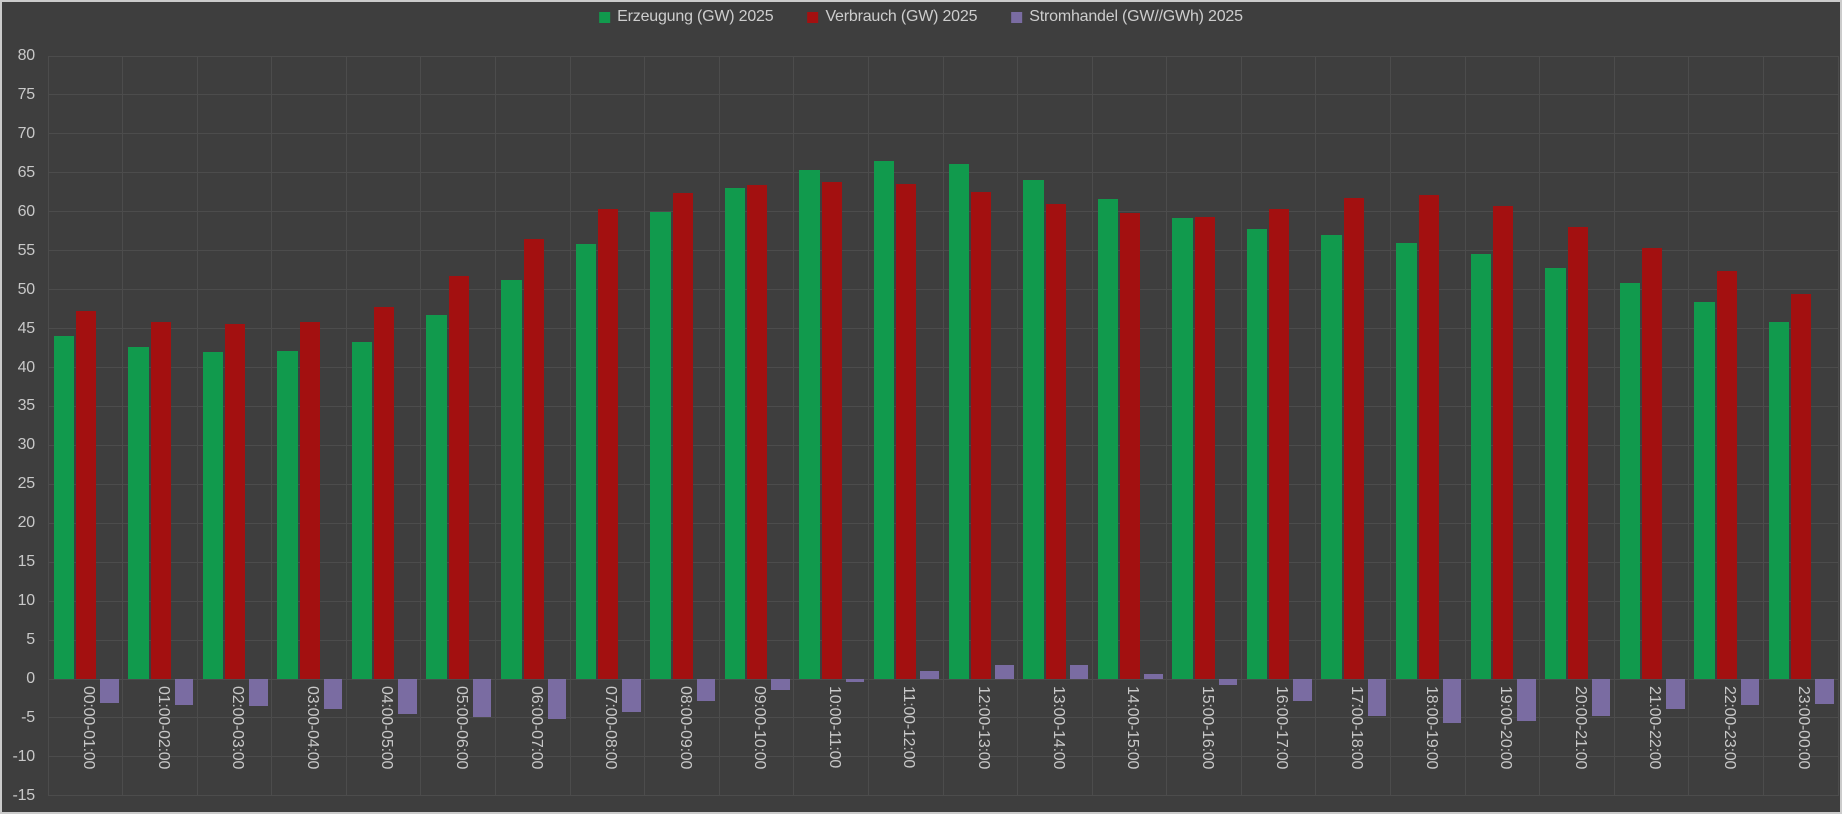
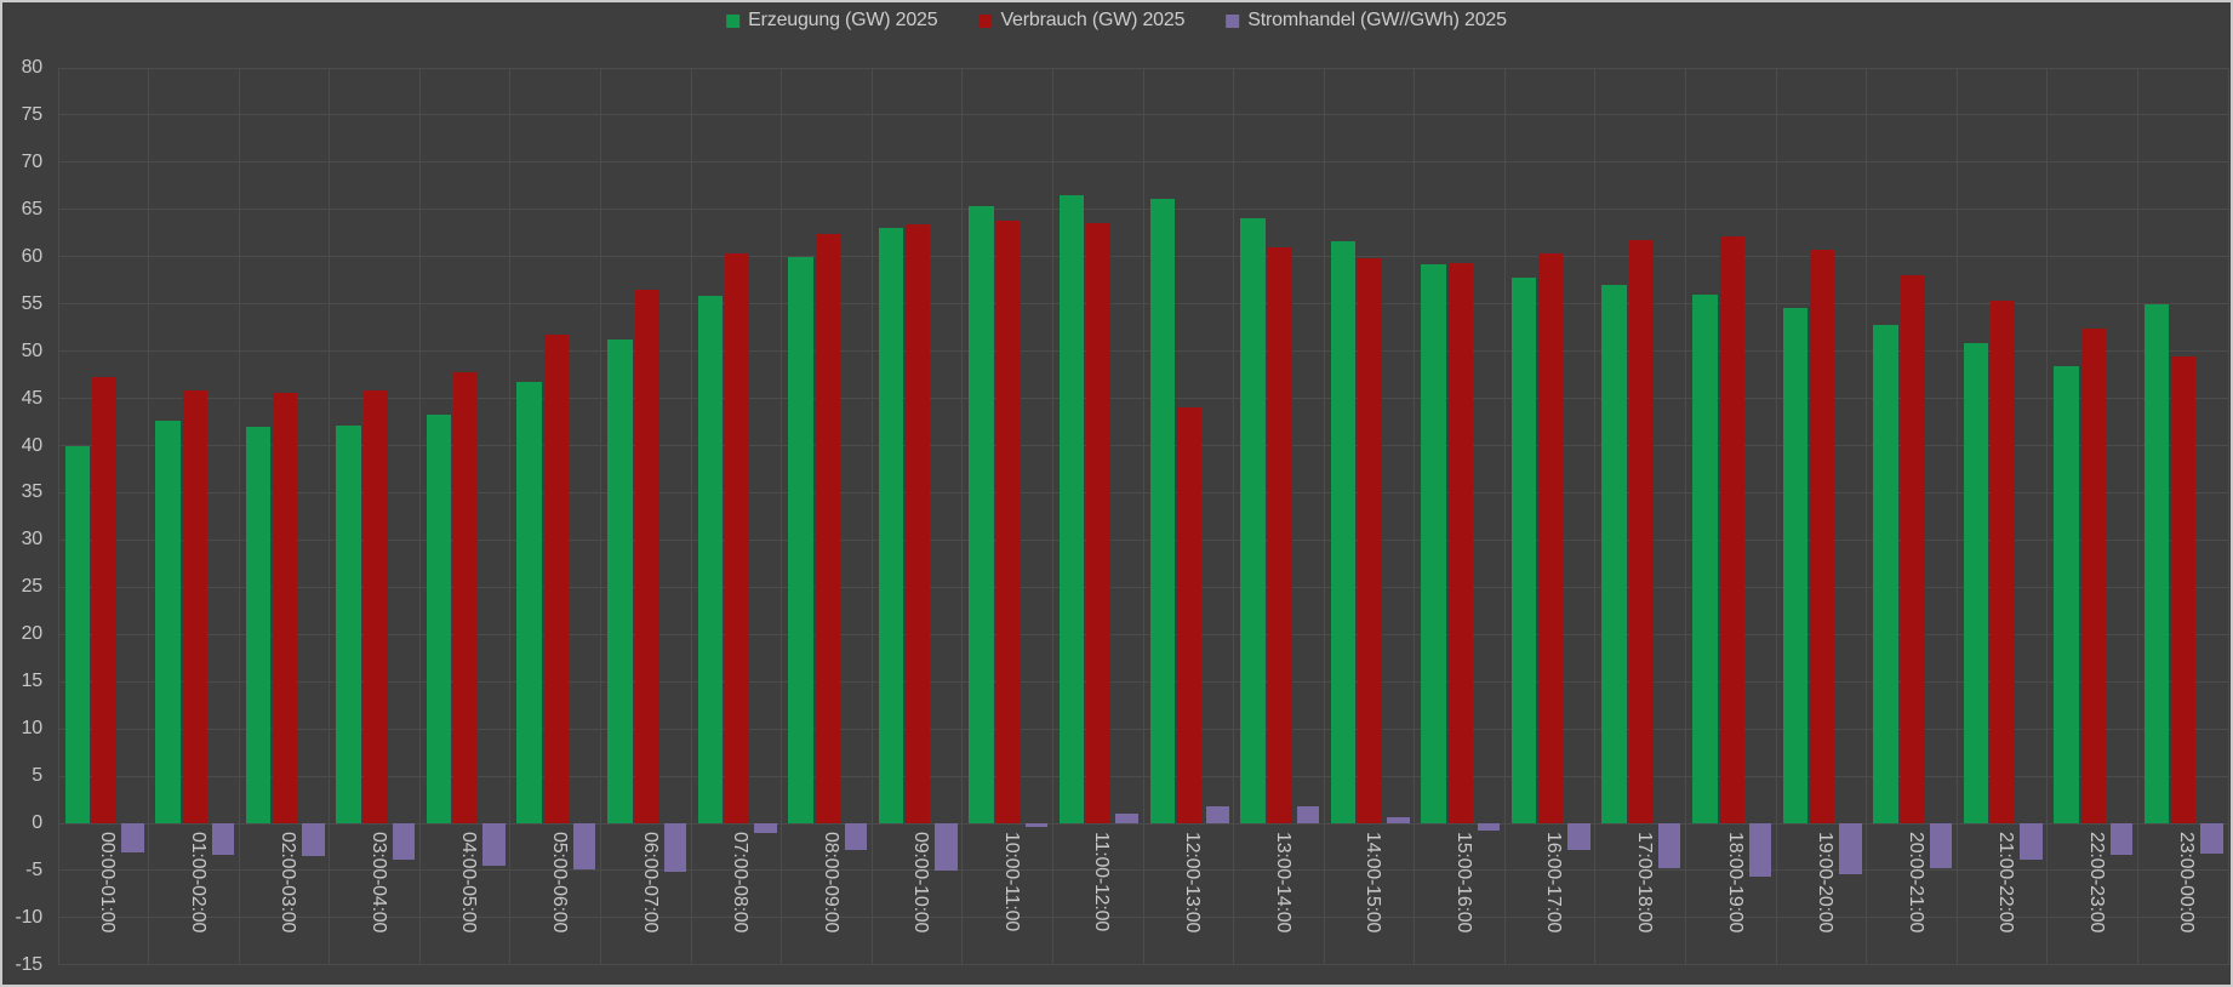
Erzeugung (GW) 2025/00:00-01:00: 44 -> 40
Stromhandel (GW//GWh) 2025/07:00-08:00: -4 -> -1
Stromhandel (GW//GWh) 2025/09:00-10:00: -1 -> -5
Verbrauch (GW) 2025/12:00-13:00: 62 -> 44
Erzeugung (GW) 2025/23:00-00:00: 46 -> 55
